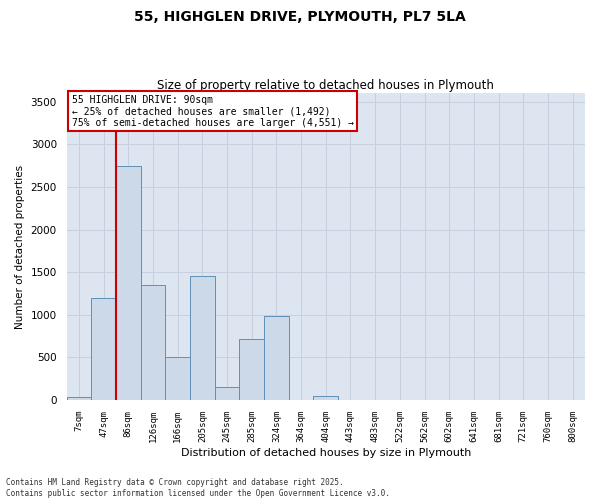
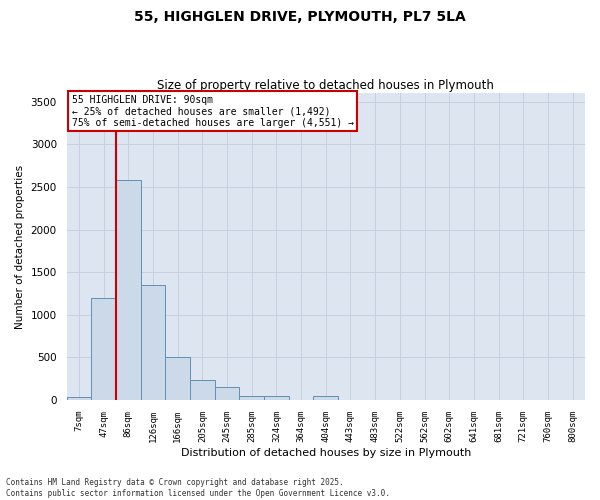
86sqm: 2740 -> 2580
205sqm: 1460 -> 230
285sqm: 720 -> 50
324sqm: 980 -> 50
